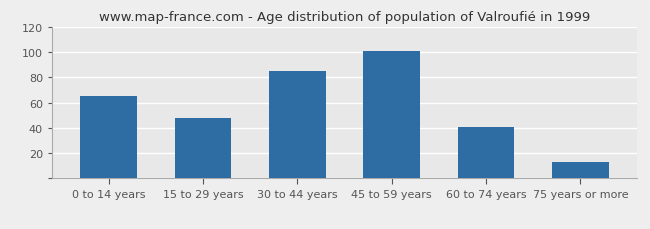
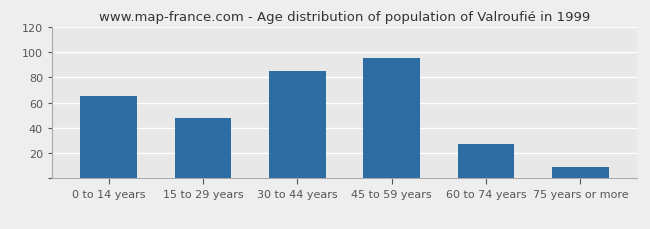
45 to 59 years: 101 -> 95
60 to 74 years: 41 -> 27
75 years or more: 13 -> 9
